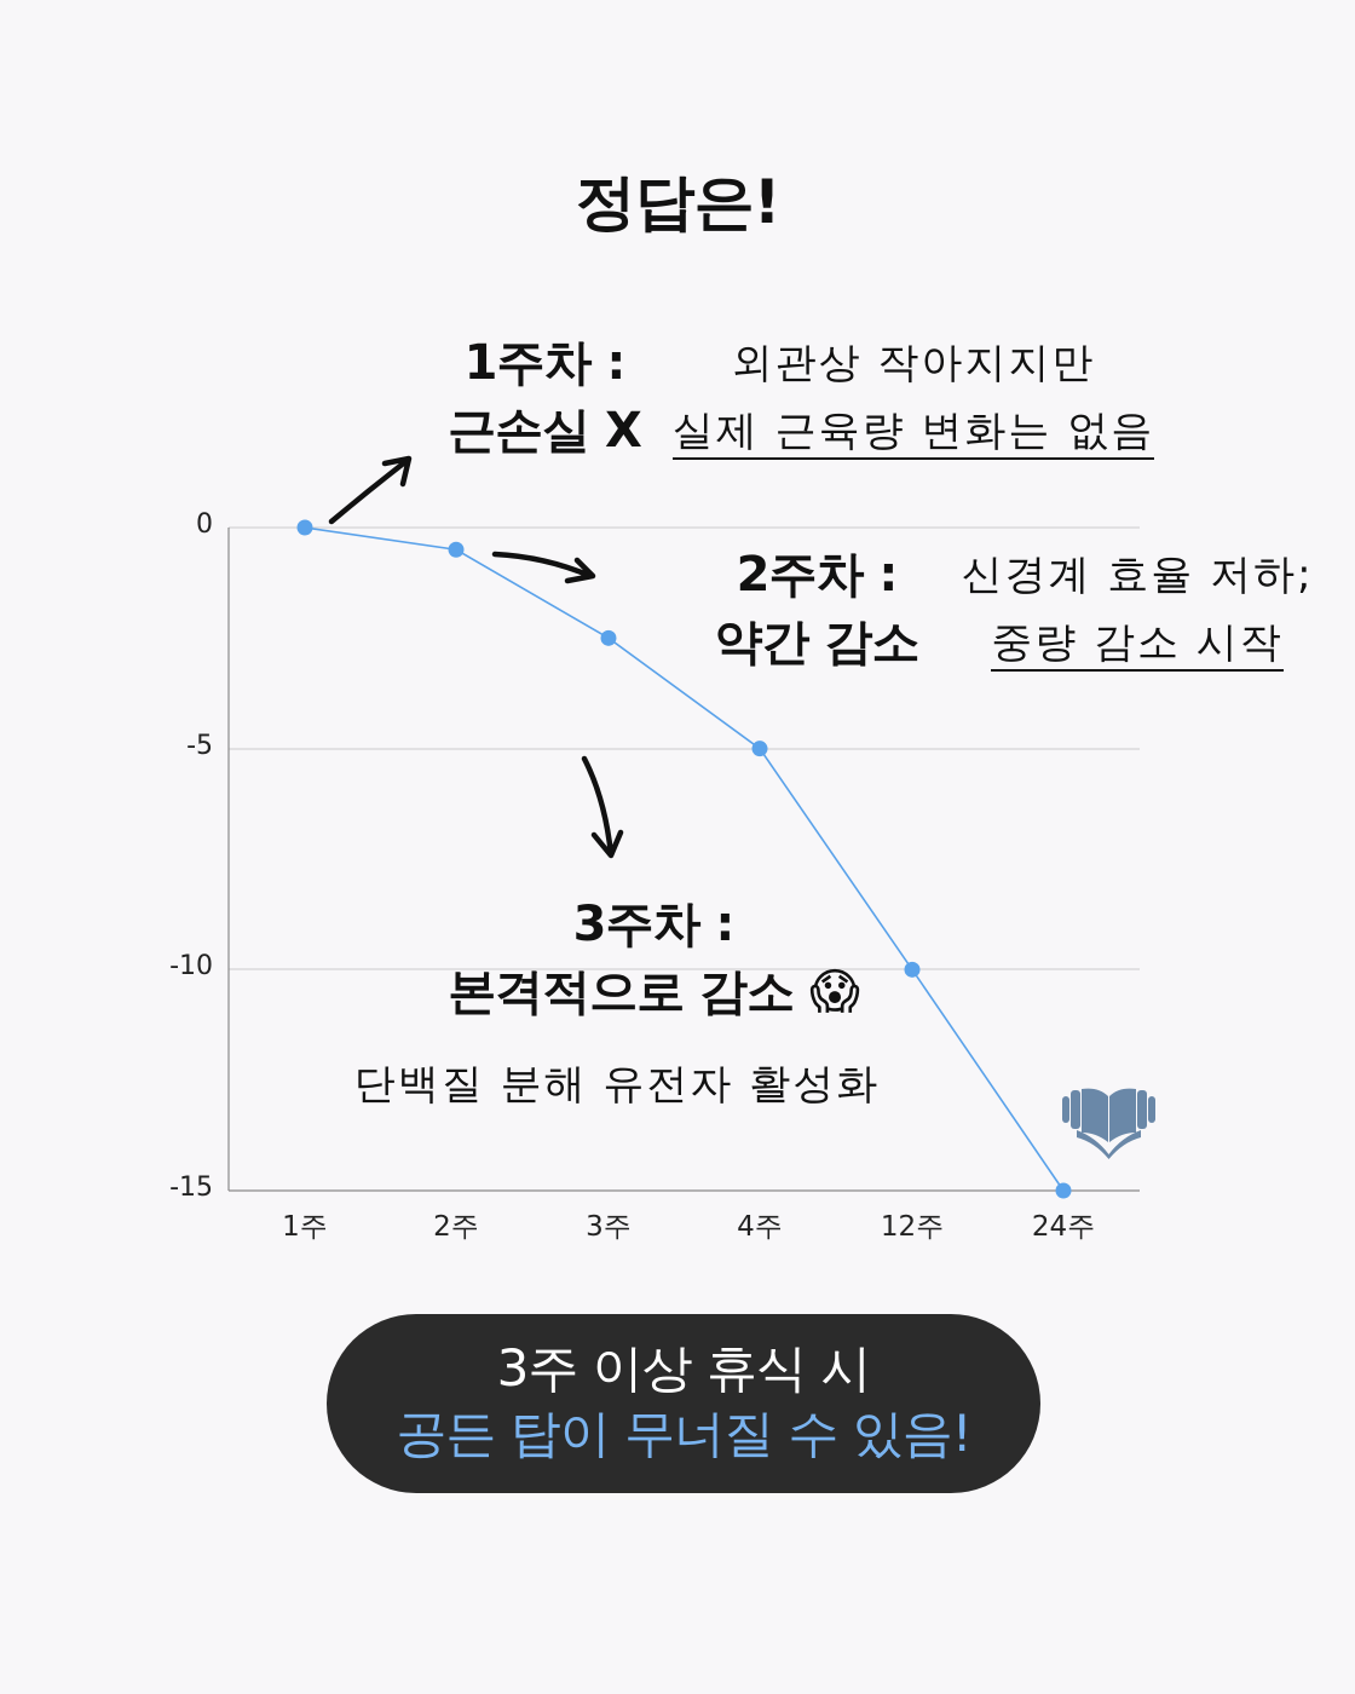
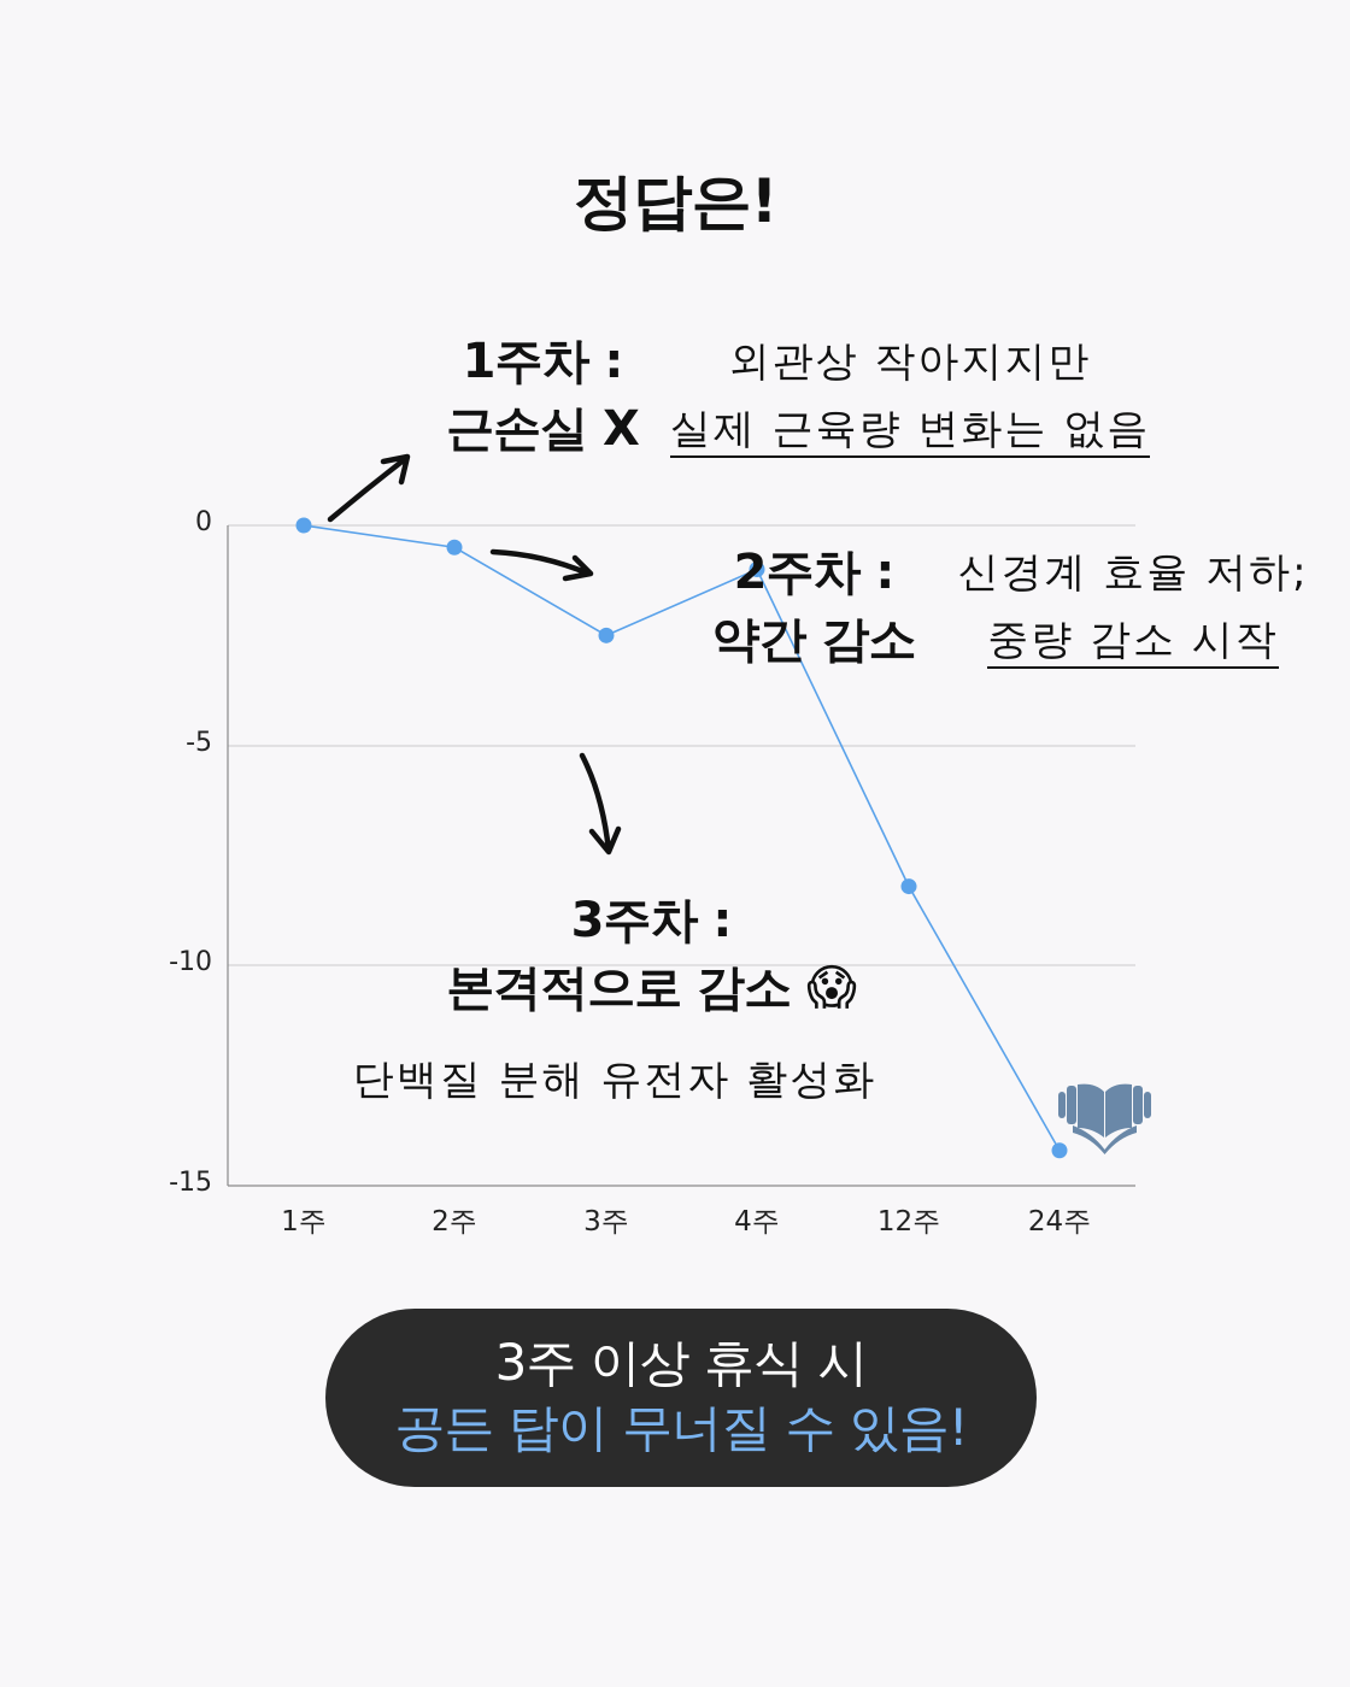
4주: -5.0 -> -1.0
12주: -10.0 -> -8.2
24주: -15.0 -> -14.2
